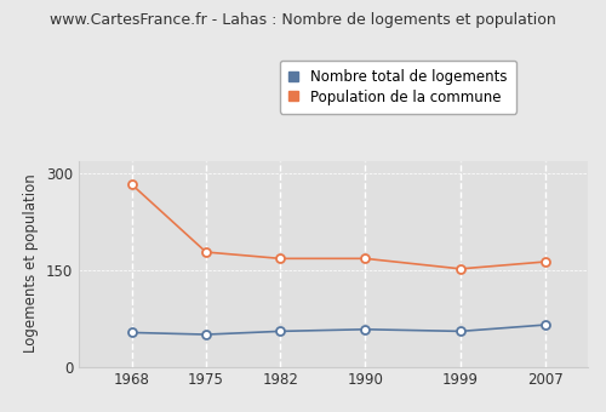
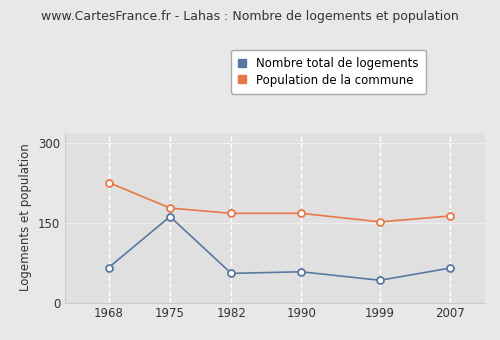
Nombre total de logements/1968: 53 -> 66
Population de la commune/1968: 283 -> 226
Nombre total de logements/1975: 50 -> 162
Nombre total de logements/1999: 55 -> 42
